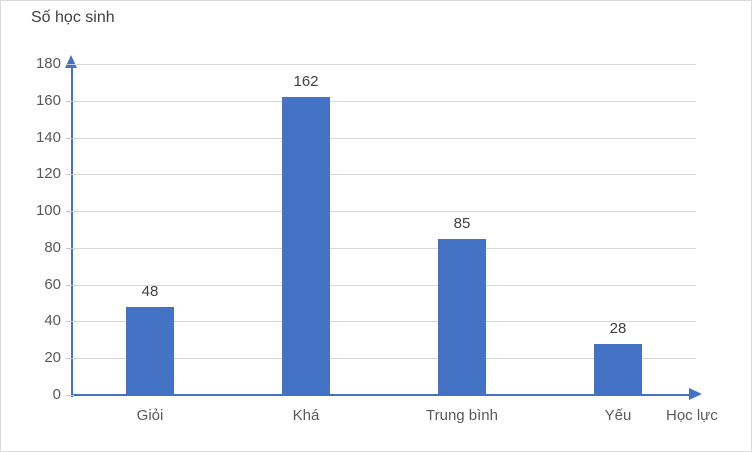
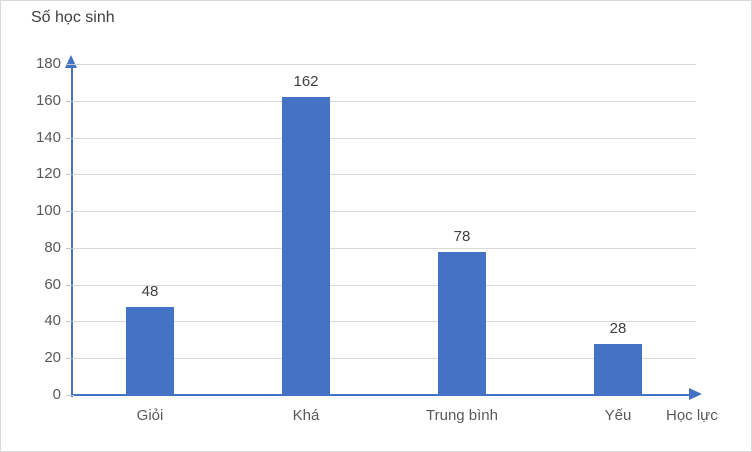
Trung bình: 85 -> 78
